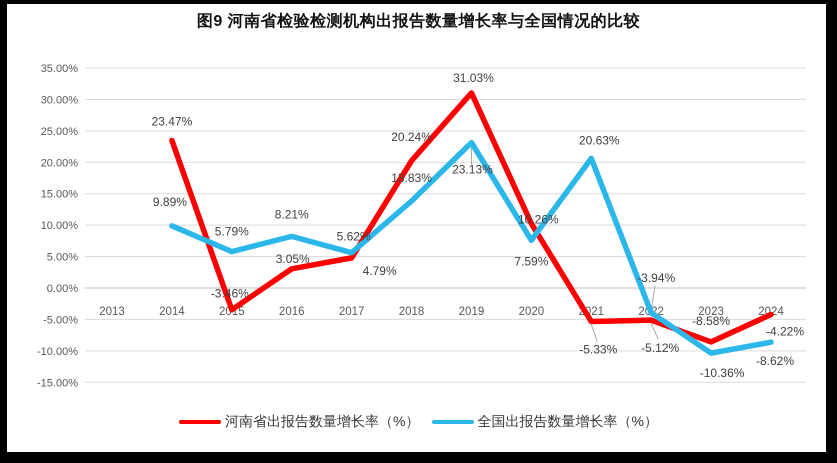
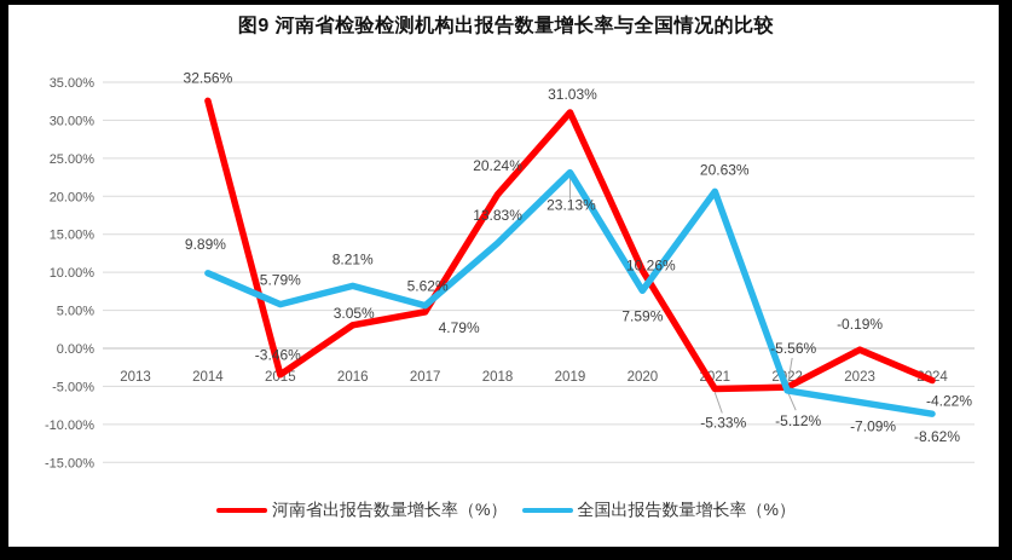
河南省出报告数量增长率（%）/2014: 23.47% -> 32.56%
全国出报告数量增长率（%）/2022: -3.94% -> -5.56%
河南省出报告数量增长率（%）/2023: -8.58% -> -0.19%
全国出报告数量增长率（%）/2023: -10.36% -> -7.09%
